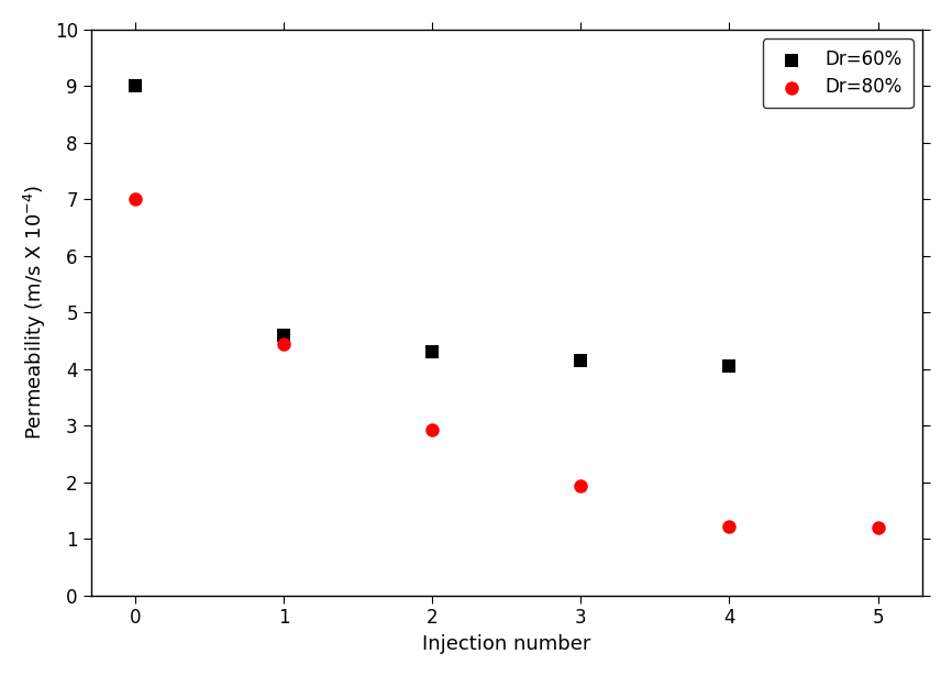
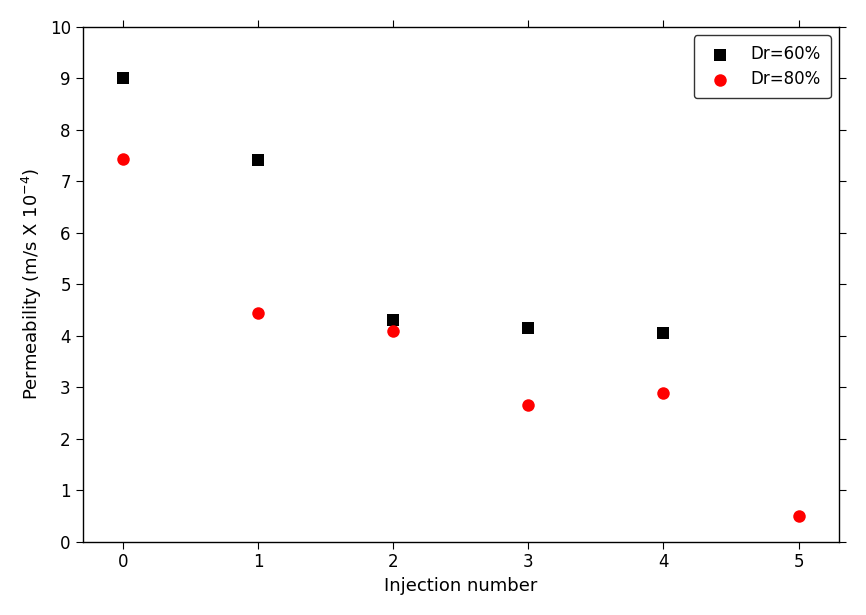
Dr=80%/0: 7.00 -> 7.44
Dr=60%/1: 4.60 -> 7.42
Dr=80%/2: 2.93 -> 4.10
Dr=80%/3: 1.93 -> 2.66
Dr=80%/4: 1.22 -> 2.88
Dr=80%/5: 1.20 -> 0.50
